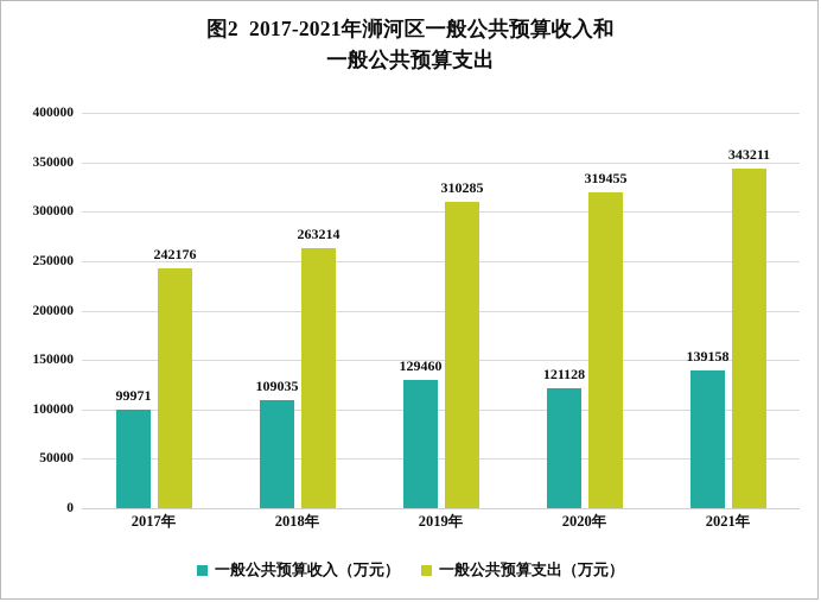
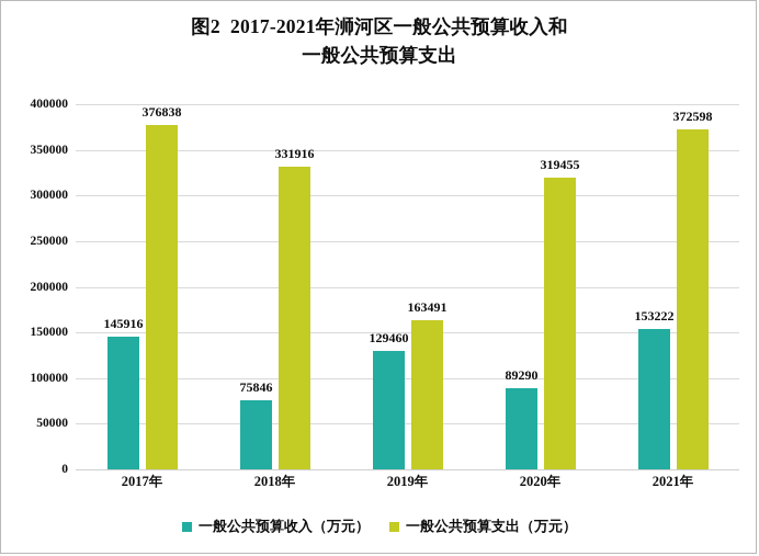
一般公共预算收入（万元）/2017年: 99971 -> 145916
一般公共预算支出（万元）/2017年: 242176 -> 376838
一般公共预算收入（万元）/2018年: 109035 -> 75846
一般公共预算支出（万元）/2018年: 263214 -> 331916
一般公共预算支出（万元）/2019年: 310285 -> 163491
一般公共预算收入（万元）/2020年: 121128 -> 89290
一般公共预算收入（万元）/2021年: 139158 -> 153222
一般公共预算支出（万元）/2021年: 343211 -> 372598
